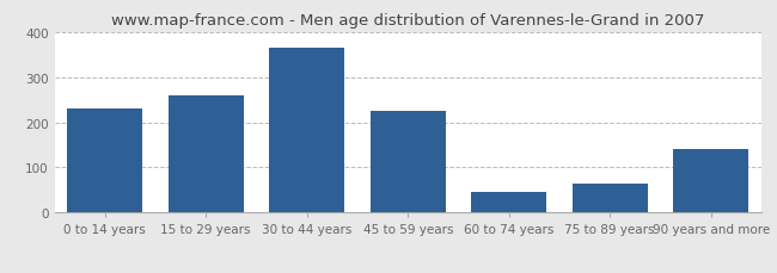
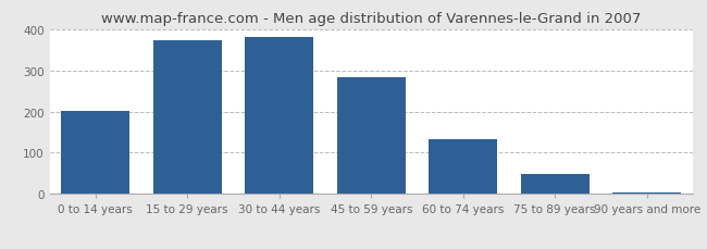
0 to 14 years: 230 -> 202
15 to 29 years: 260 -> 372
30 to 44 years: 365 -> 381
45 to 59 years: 225 -> 283
60 to 74 years: 45 -> 133
75 to 89 years: 65 -> 49
90 years and more: 140 -> 5
